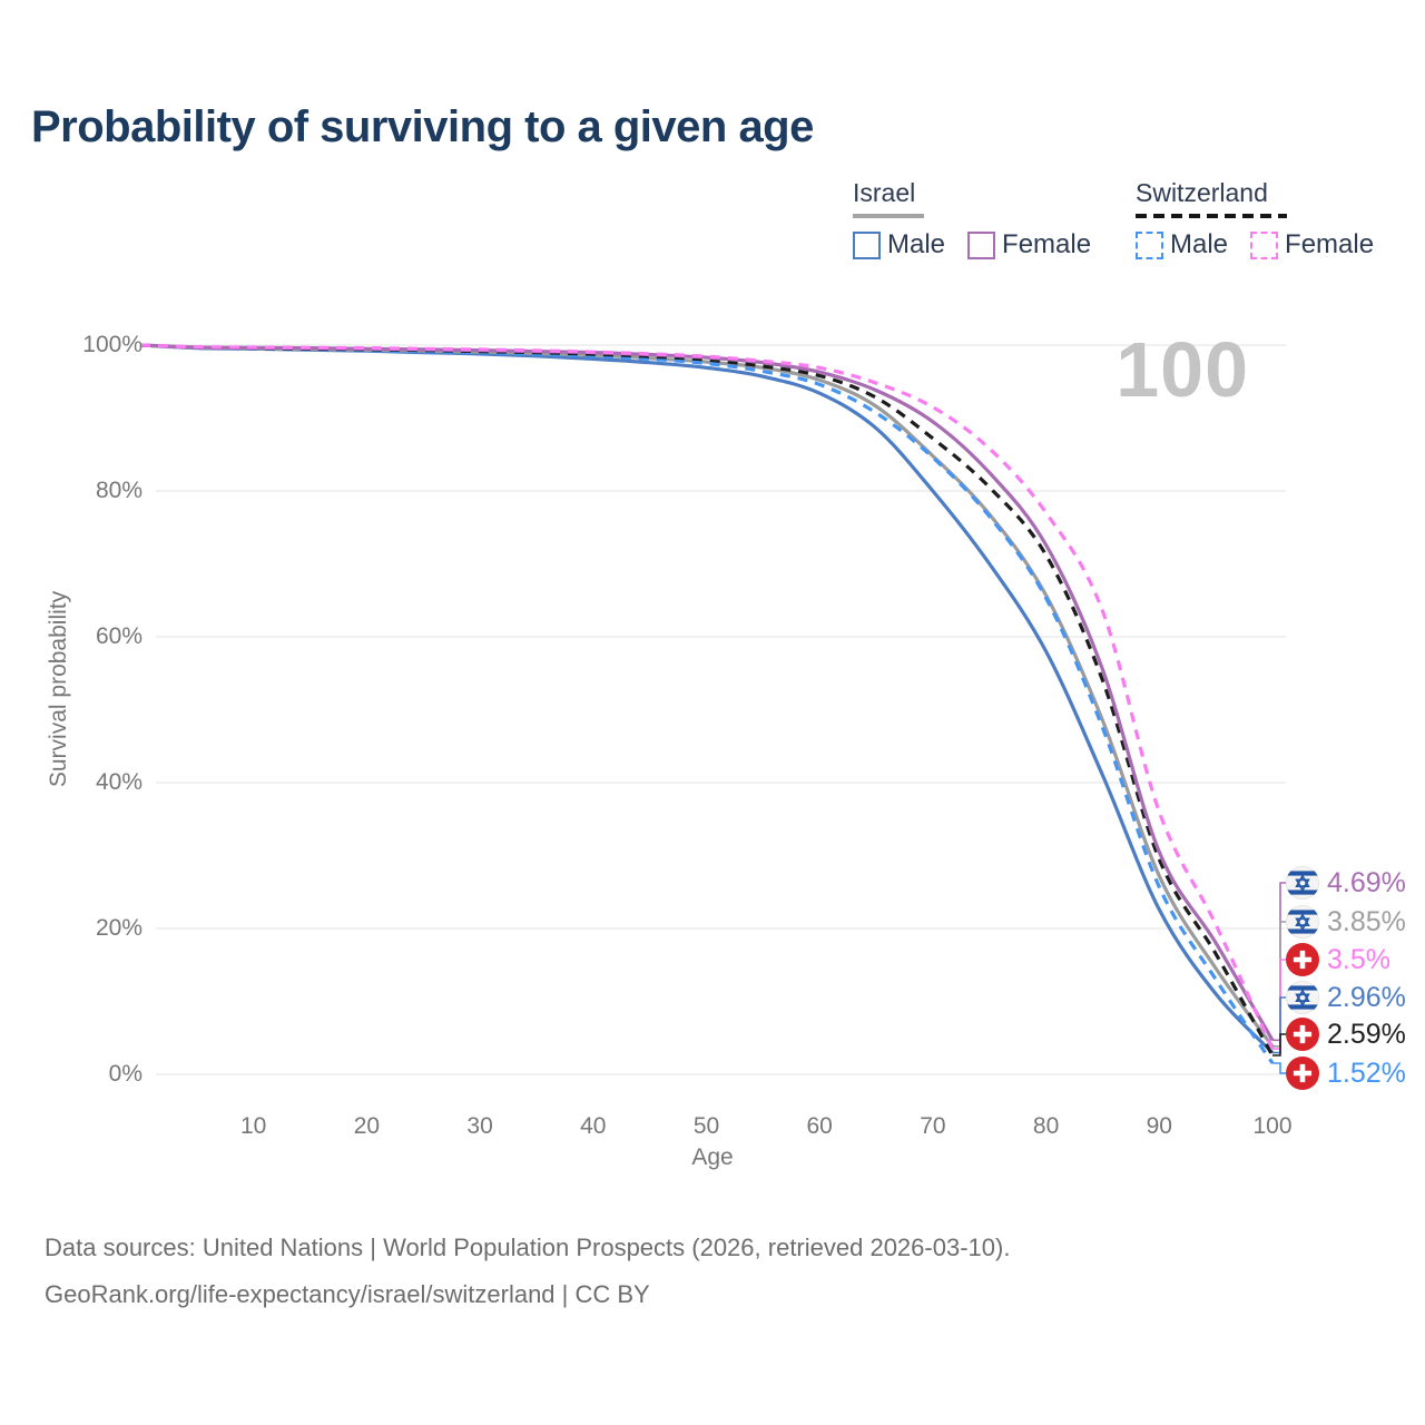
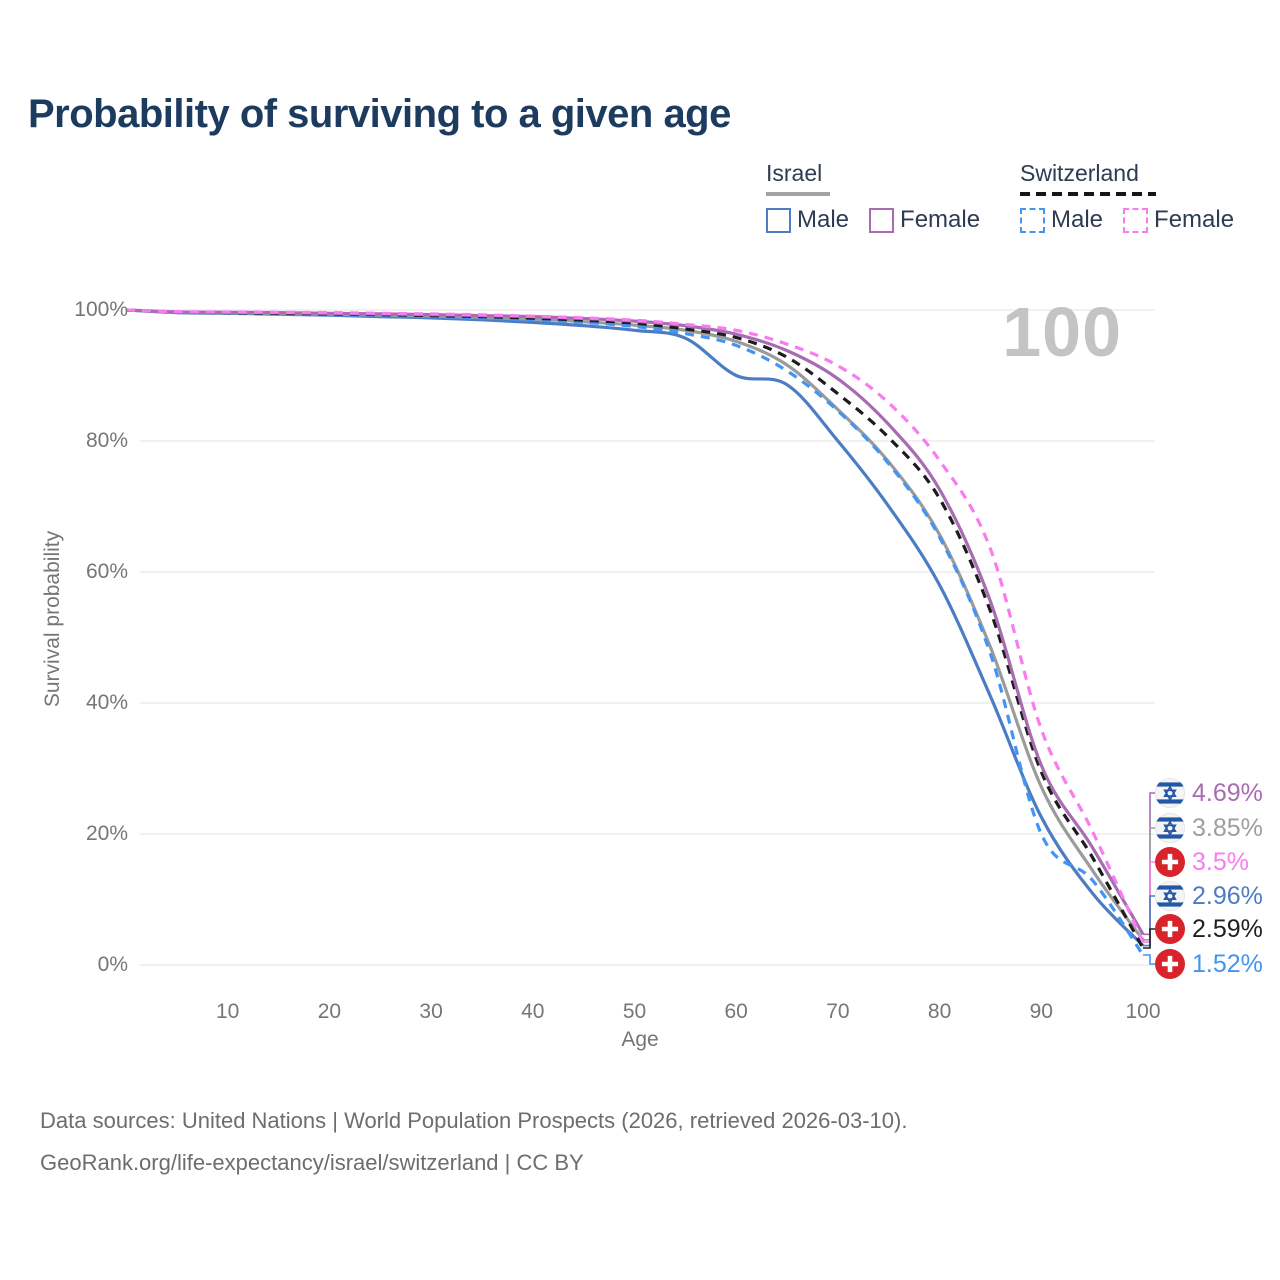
Israel Male/60: 93% -> 90%
Switzerland Male/90: 26% -> 20%
